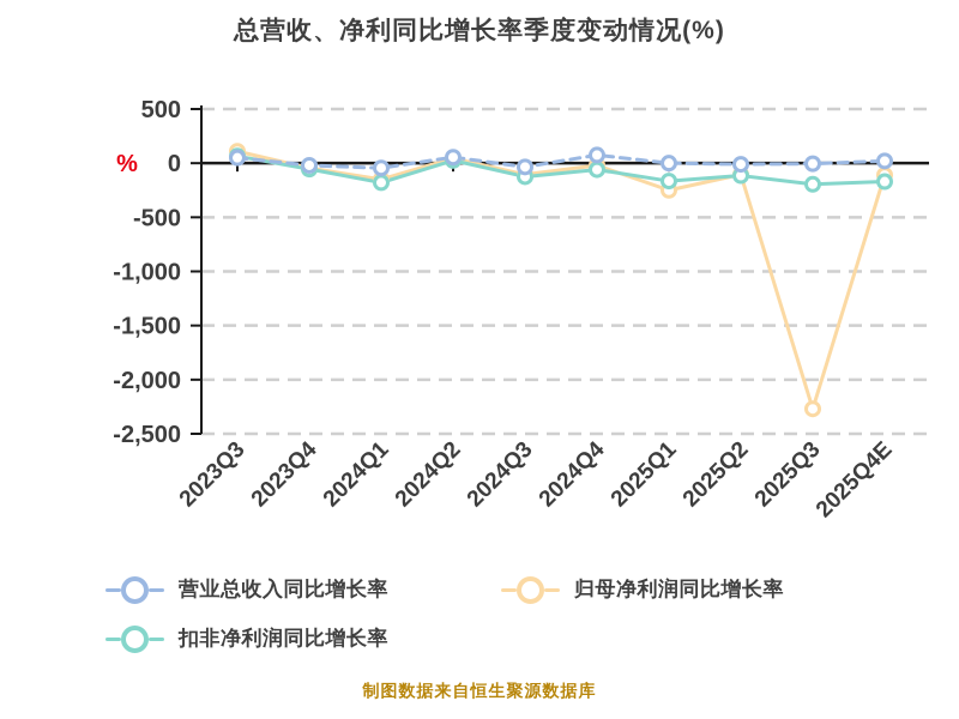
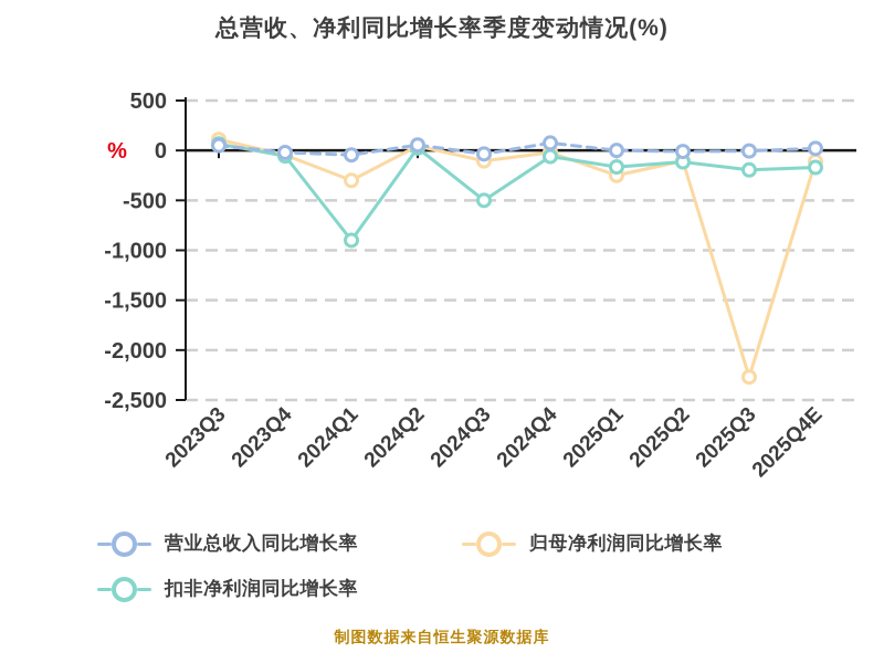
归母净利润同比增长率/2024Q1: -200 -> -300
扣非净利润同比增长率/2024Q1: -200 -> -900
扣非净利润同比增长率/2024Q3: -100 -> -500
